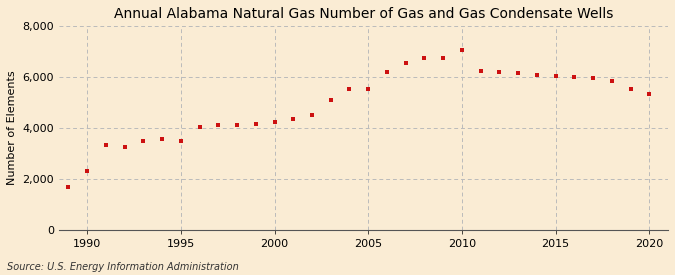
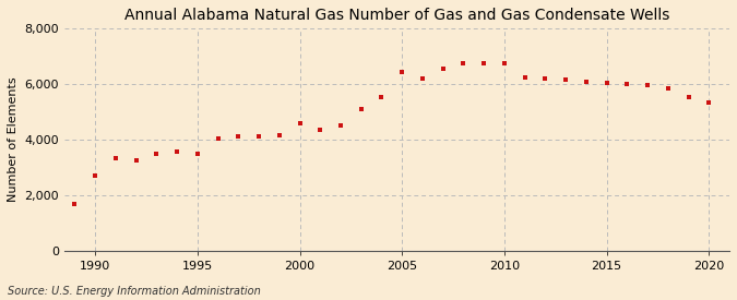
1990: 2,300 -> 2,700
2000: 4,250 -> 4,600
2005: 5,550 -> 6,450
2010: 7,050 -> 6,750
